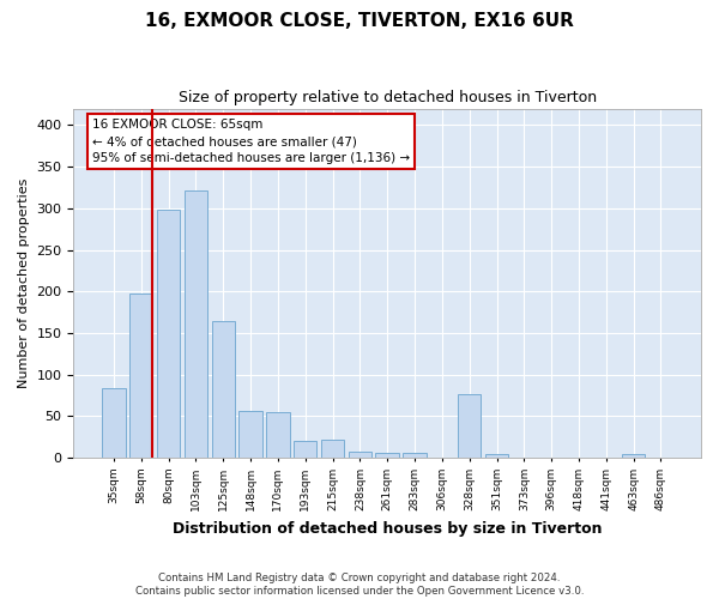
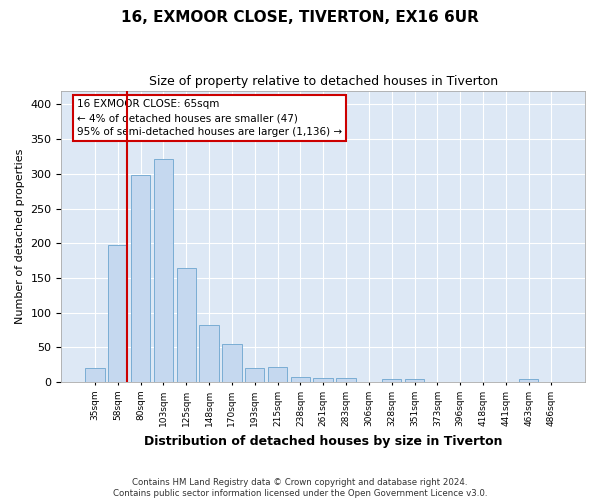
35sqm: 84 -> 20
148sqm: 56 -> 82
328sqm: 76 -> 5
